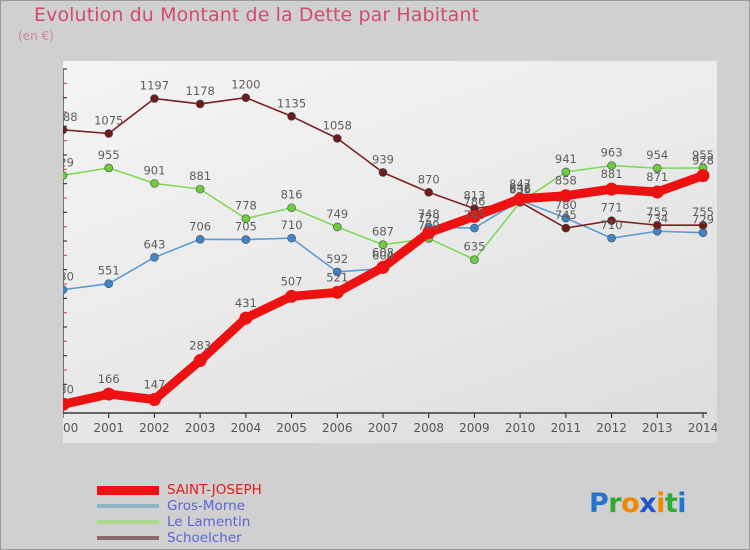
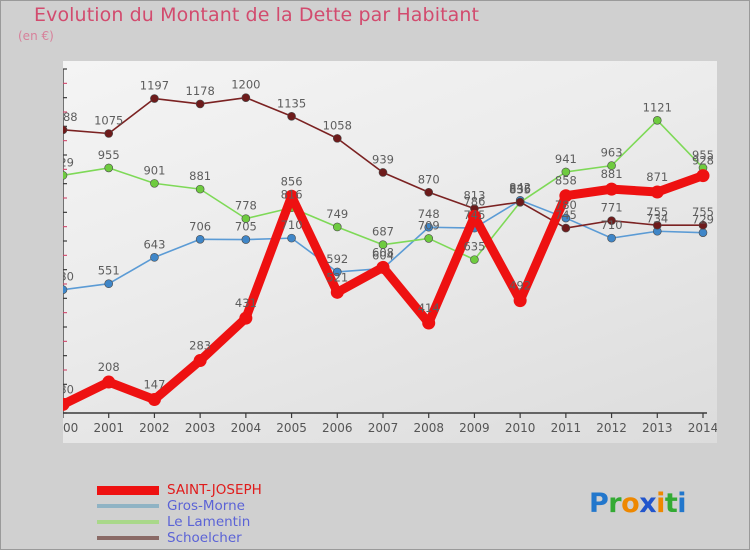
SAINT-JOSEPH/2001: 166 -> 208
SAINT-JOSEPH/2005: 507 -> 856
SAINT-JOSEPH/2008: 729 -> 414
SAINT-JOSEPH/2010: 847 -> 492
Le Lamentin/2013: 954 -> 1121
